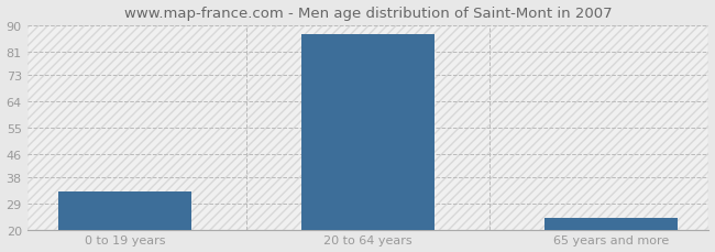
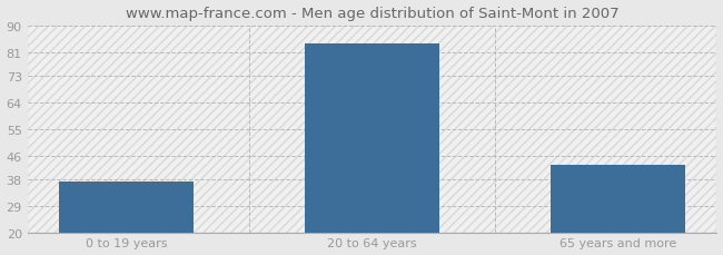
0 to 19 years: 33 -> 37
20 to 64 years: 87 -> 84
65 years and more: 24 -> 43
